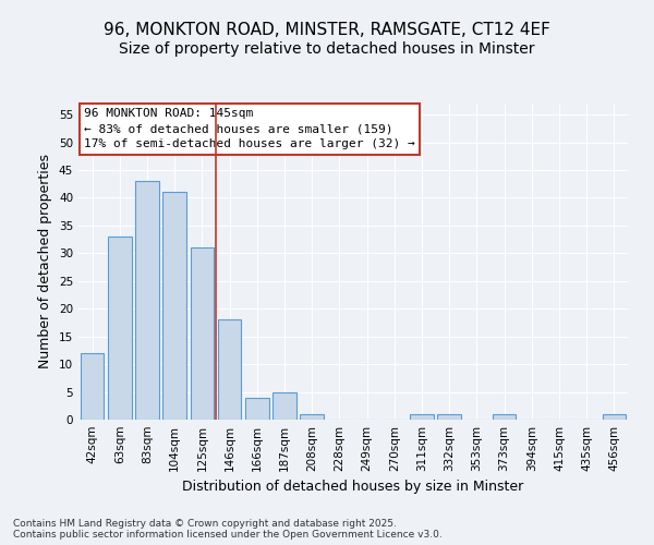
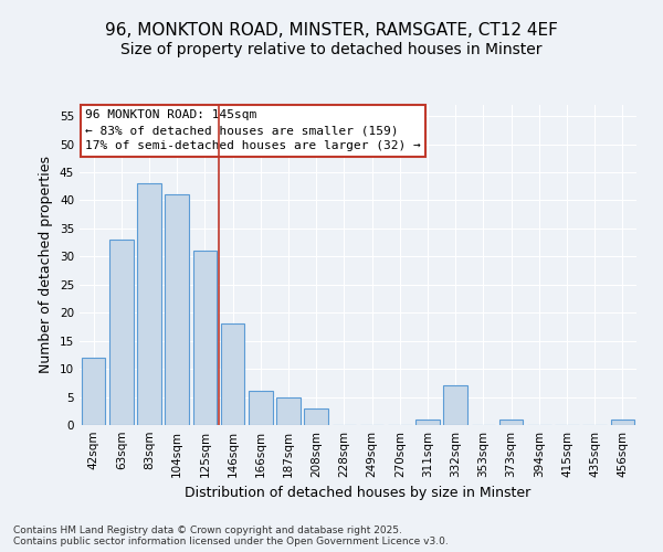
166sqm: 4 -> 6
208sqm: 1 -> 3
332sqm: 1 -> 7
